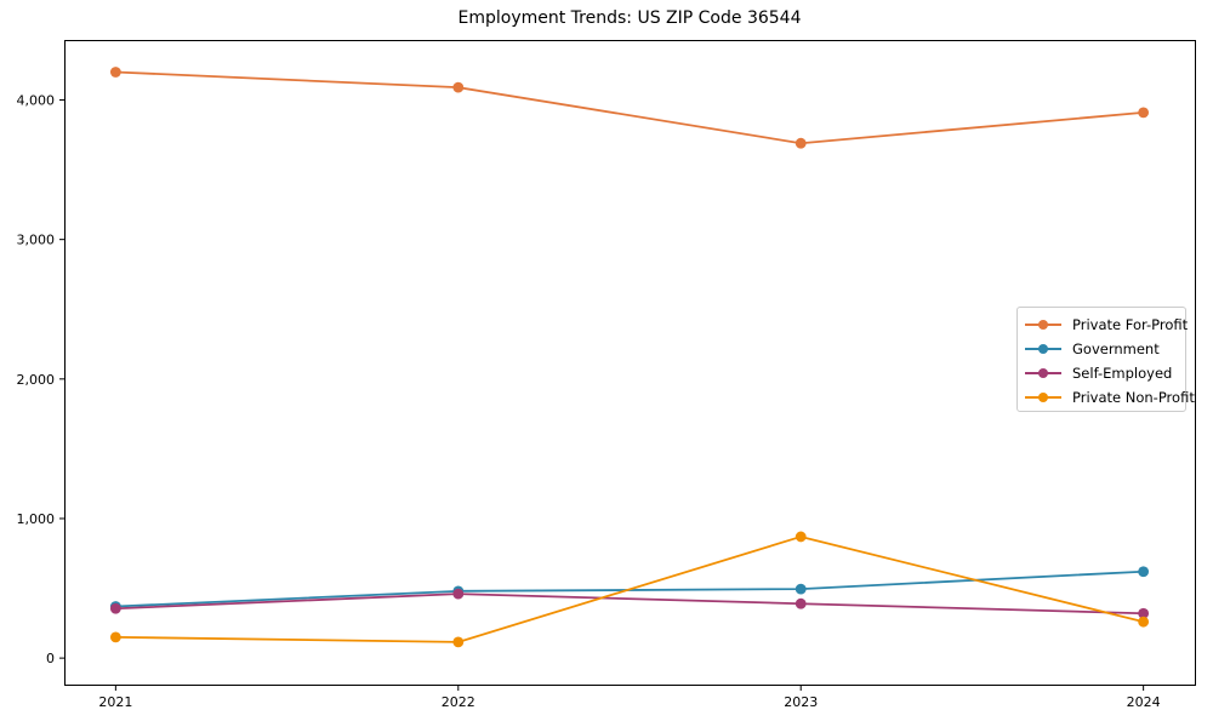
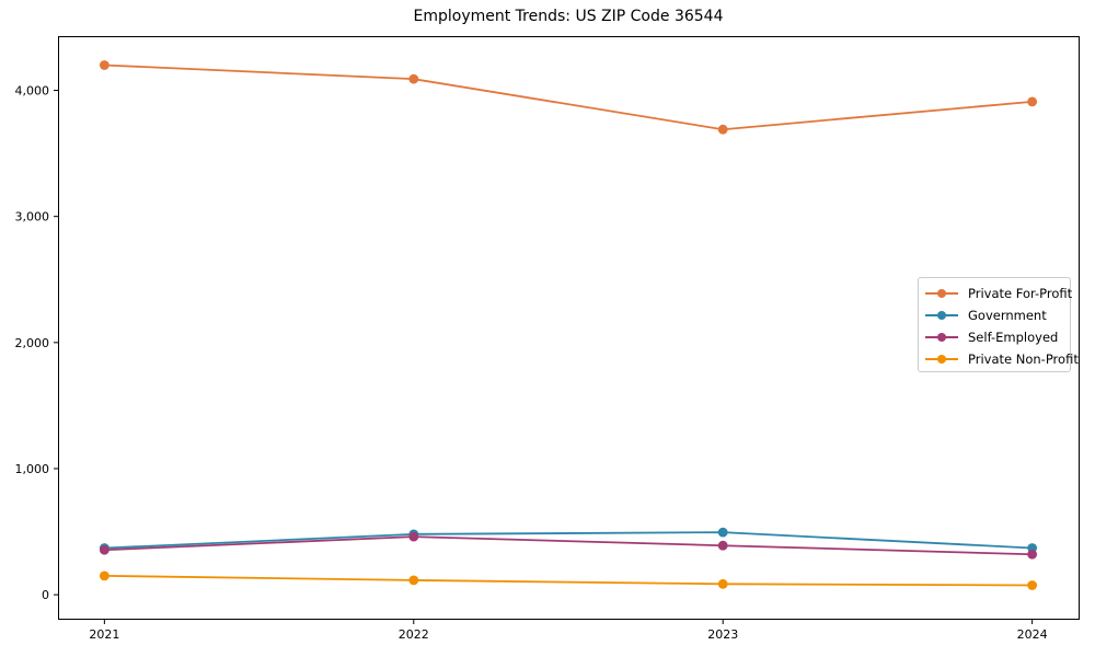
Private Non-Profit/2023: 870 -> 80
Government/2024: 620 -> 370
Private Non-Profit/2024: 260 -> 80
